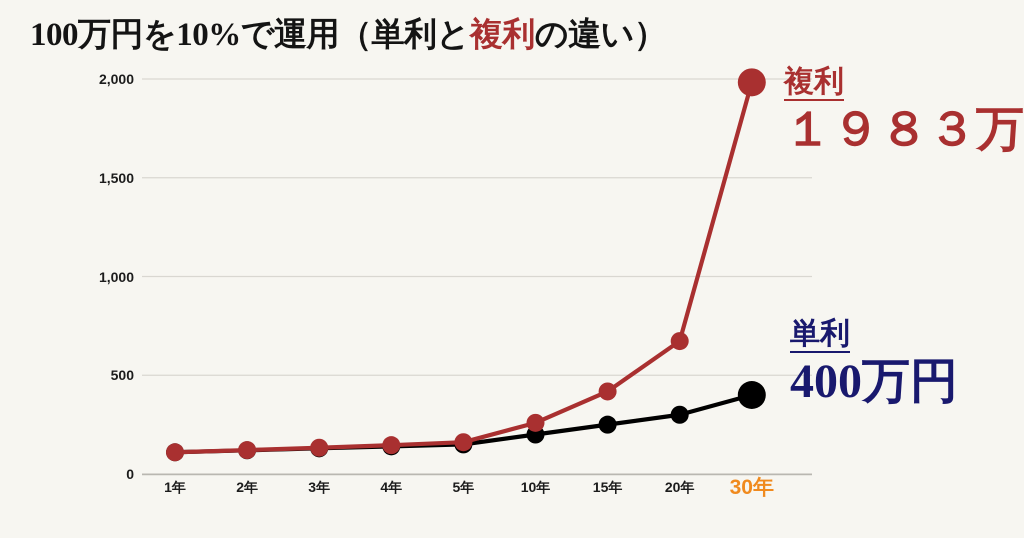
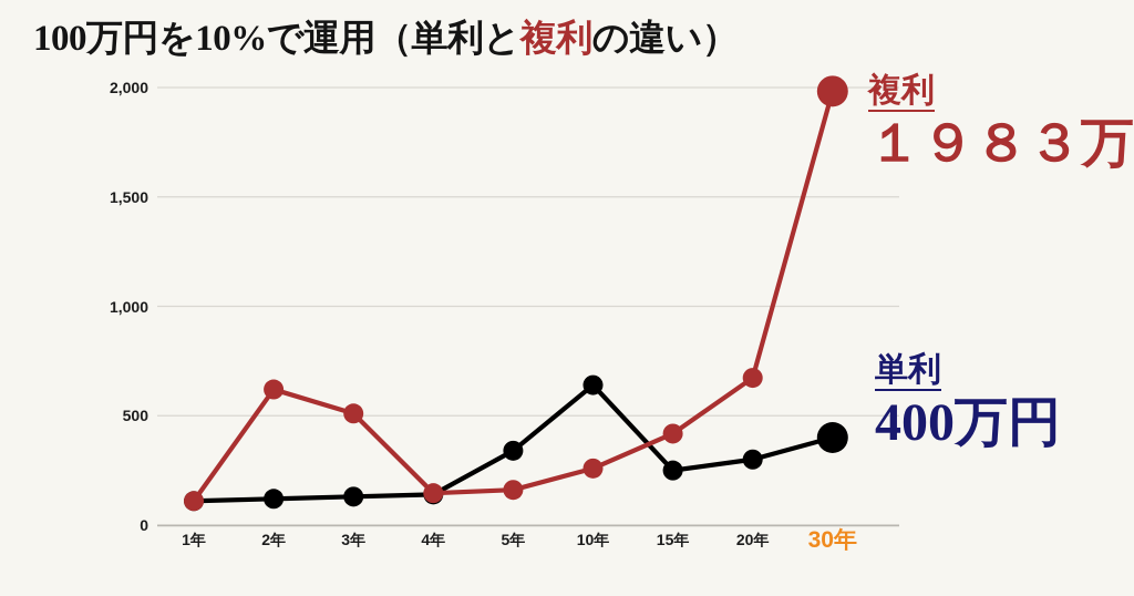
複利/2年: 120 -> 620
複利/3年: 130 -> 510
単利/5年: 150 -> 340
単利/10年: 200 -> 640
